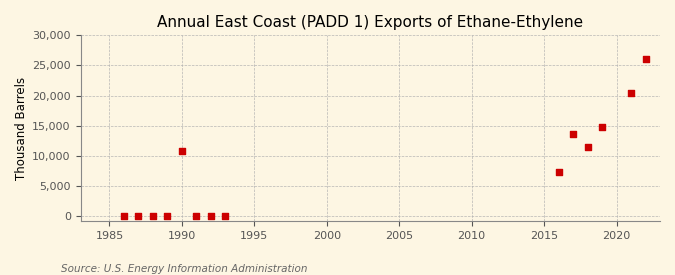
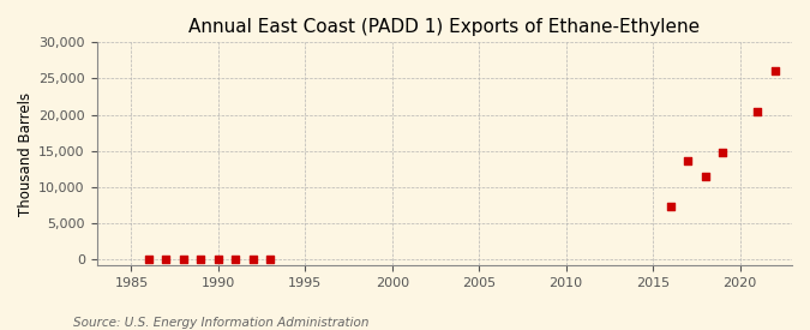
1990: 10,800 -> 100
